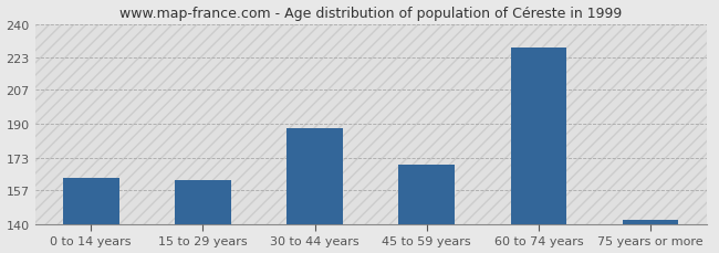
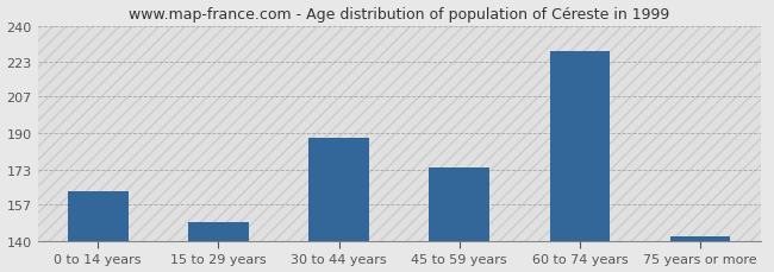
15 to 29 years: 162 -> 149
45 to 59 years: 170 -> 174
